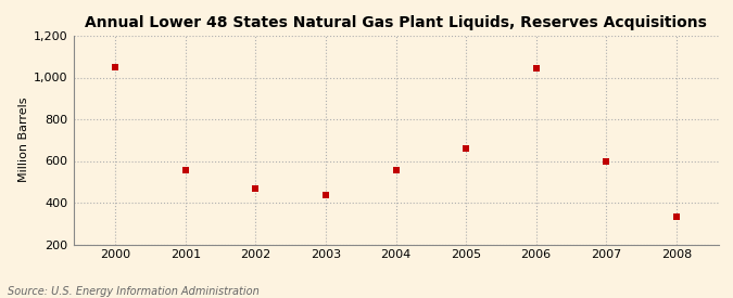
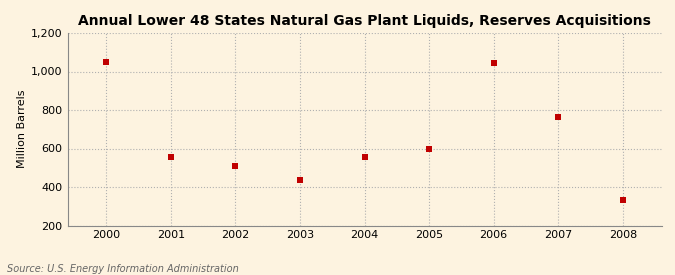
2002: 470 -> 510
2005: 660 -> 600
2007: 600 -> 760
